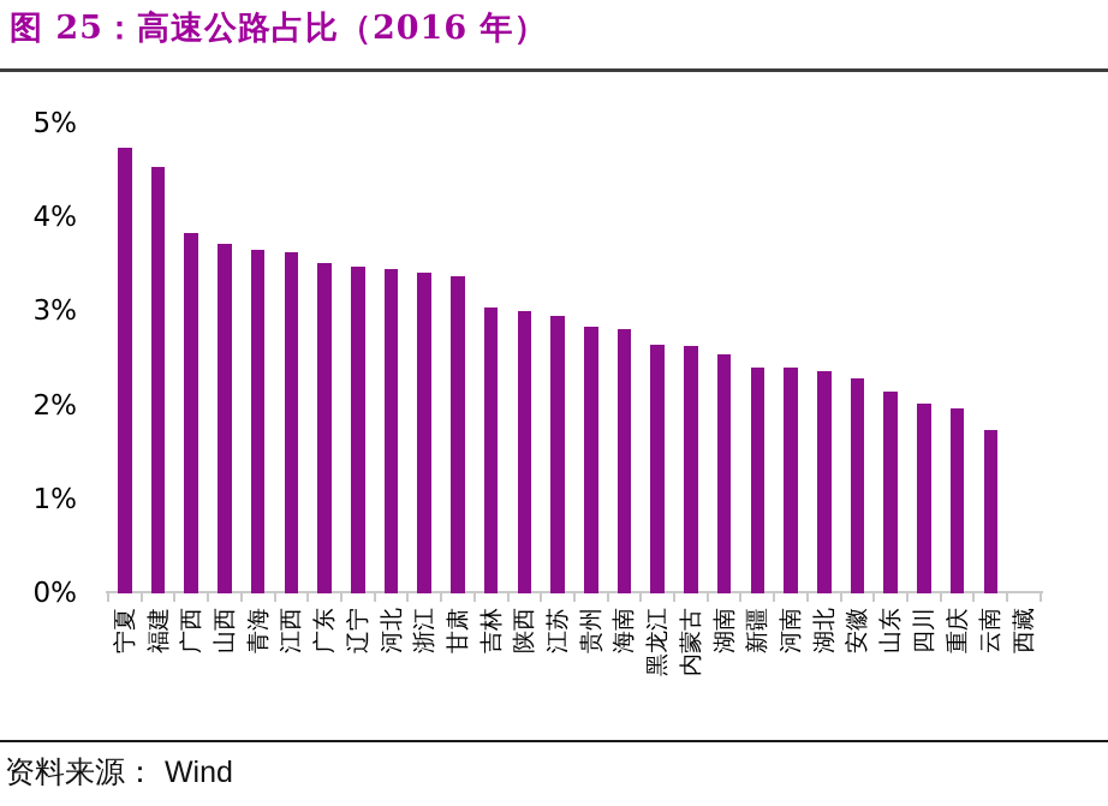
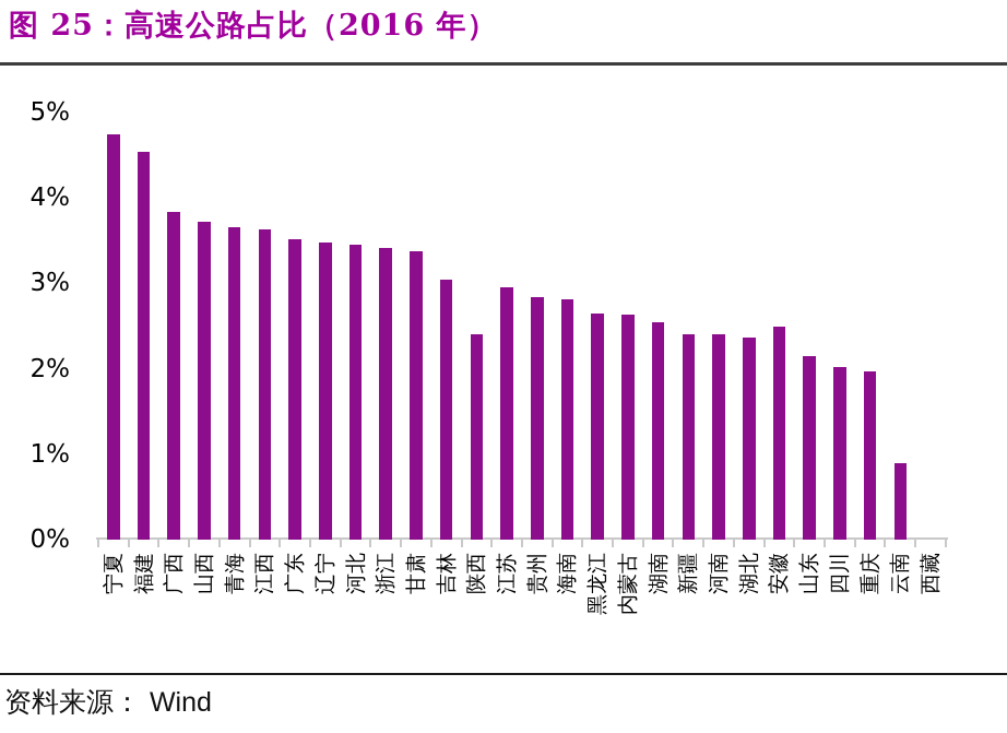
陕西: 3.0% -> 2.4%
安徽: 2.3% -> 2.5%
云南: 1.7% -> 0.9%
